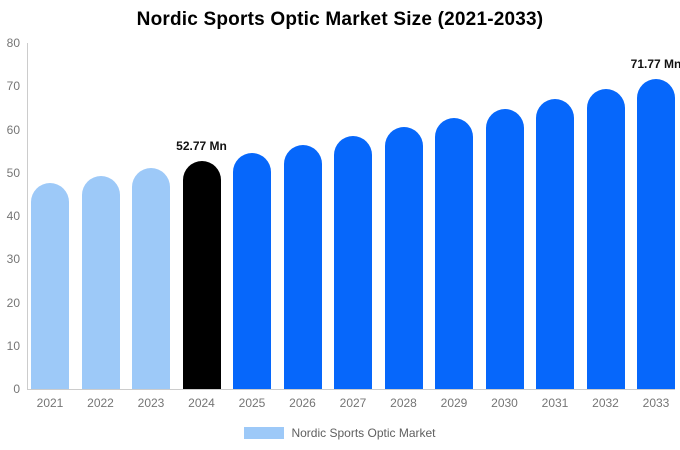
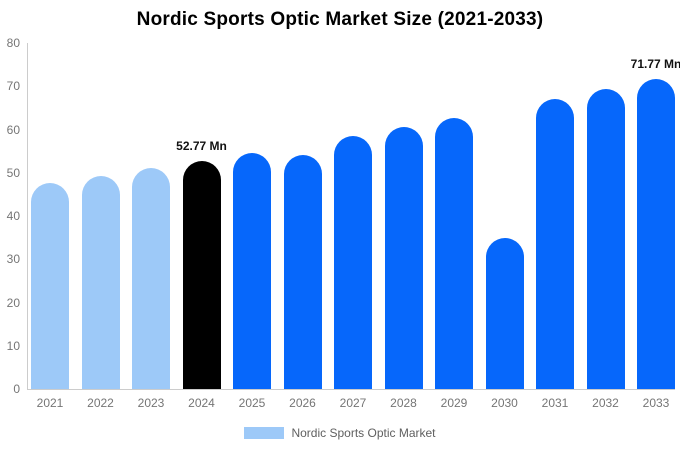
2026: 56 -> 54
2030: 65 -> 35
